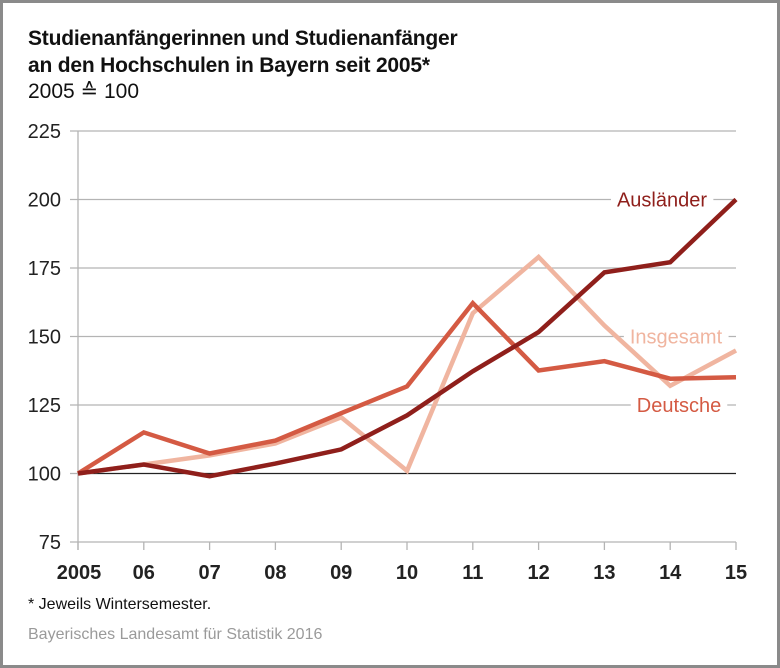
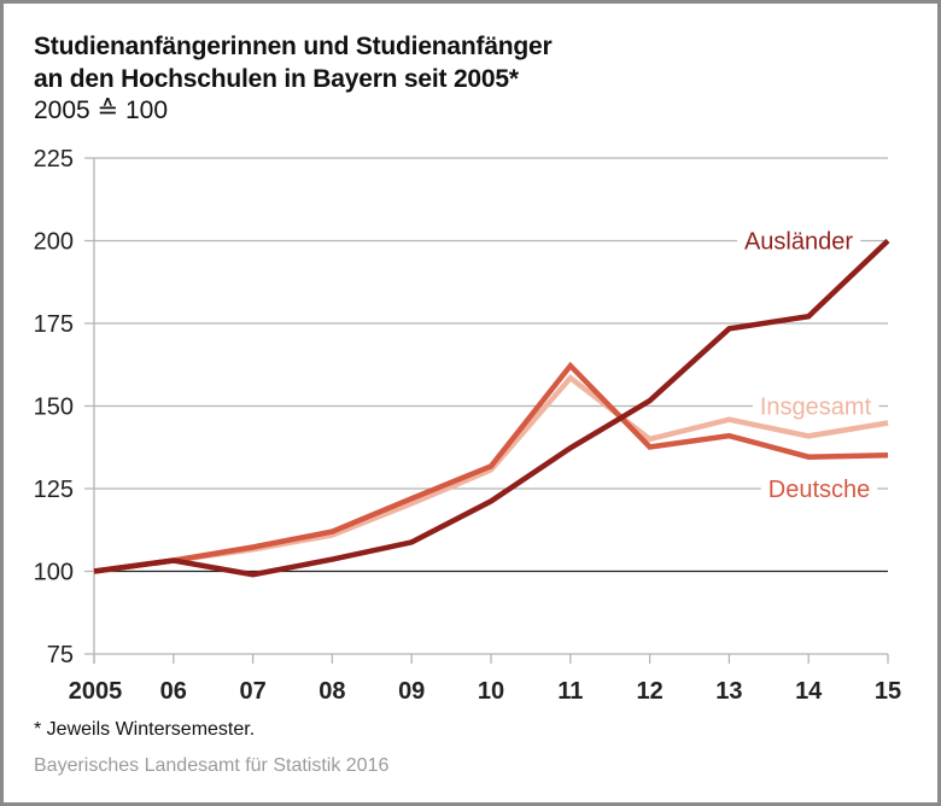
Deutsche/06: 115 -> 103
Insgesamt/10: 101 -> 131
Insgesamt/12: 179 -> 140
Insgesamt/13: 154 -> 146
Insgesamt/14: 132 -> 141
